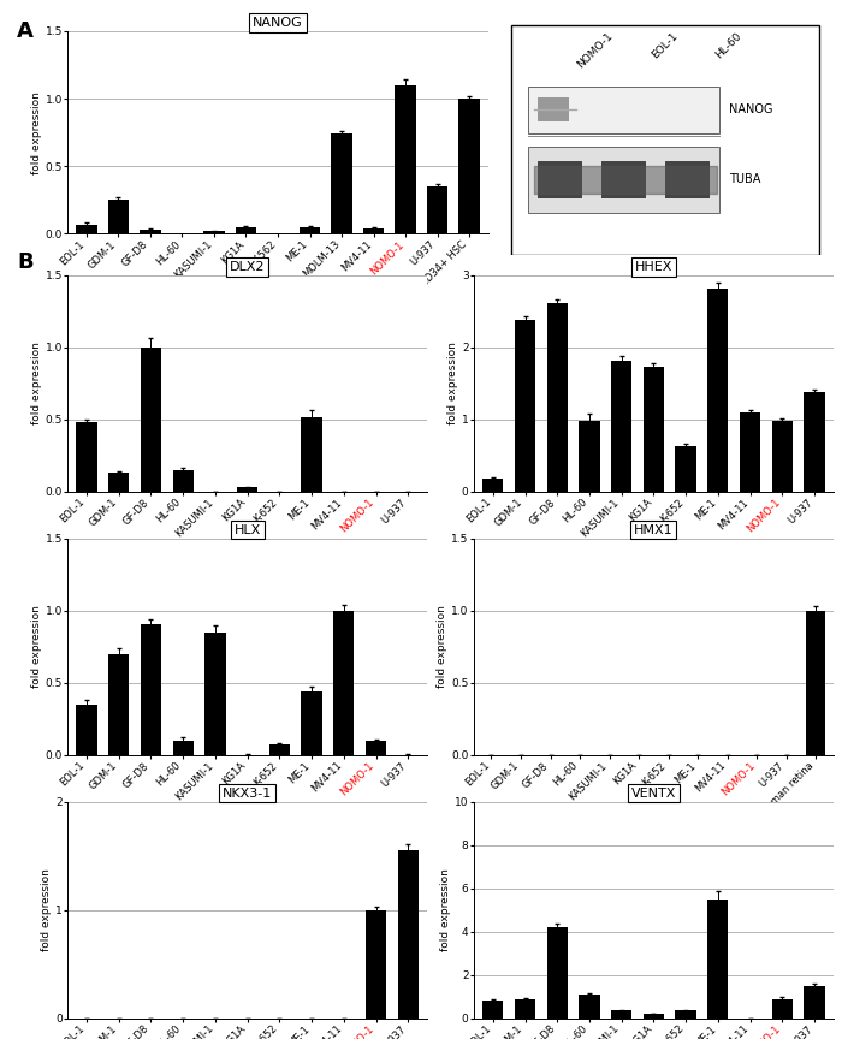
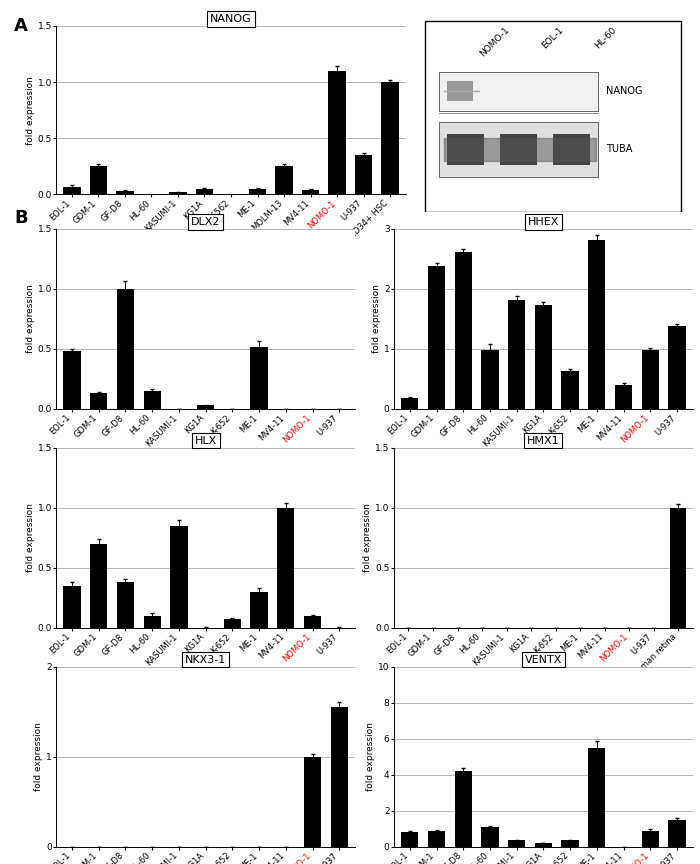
NANOG/MOLM-13: 0.74 -> 0.25
HHEX/MV4-11: 1.10 -> 0.40
HLX/GF-D8: 0.91 -> 0.38
HLX/ME-1: 0.44 -> 0.30
